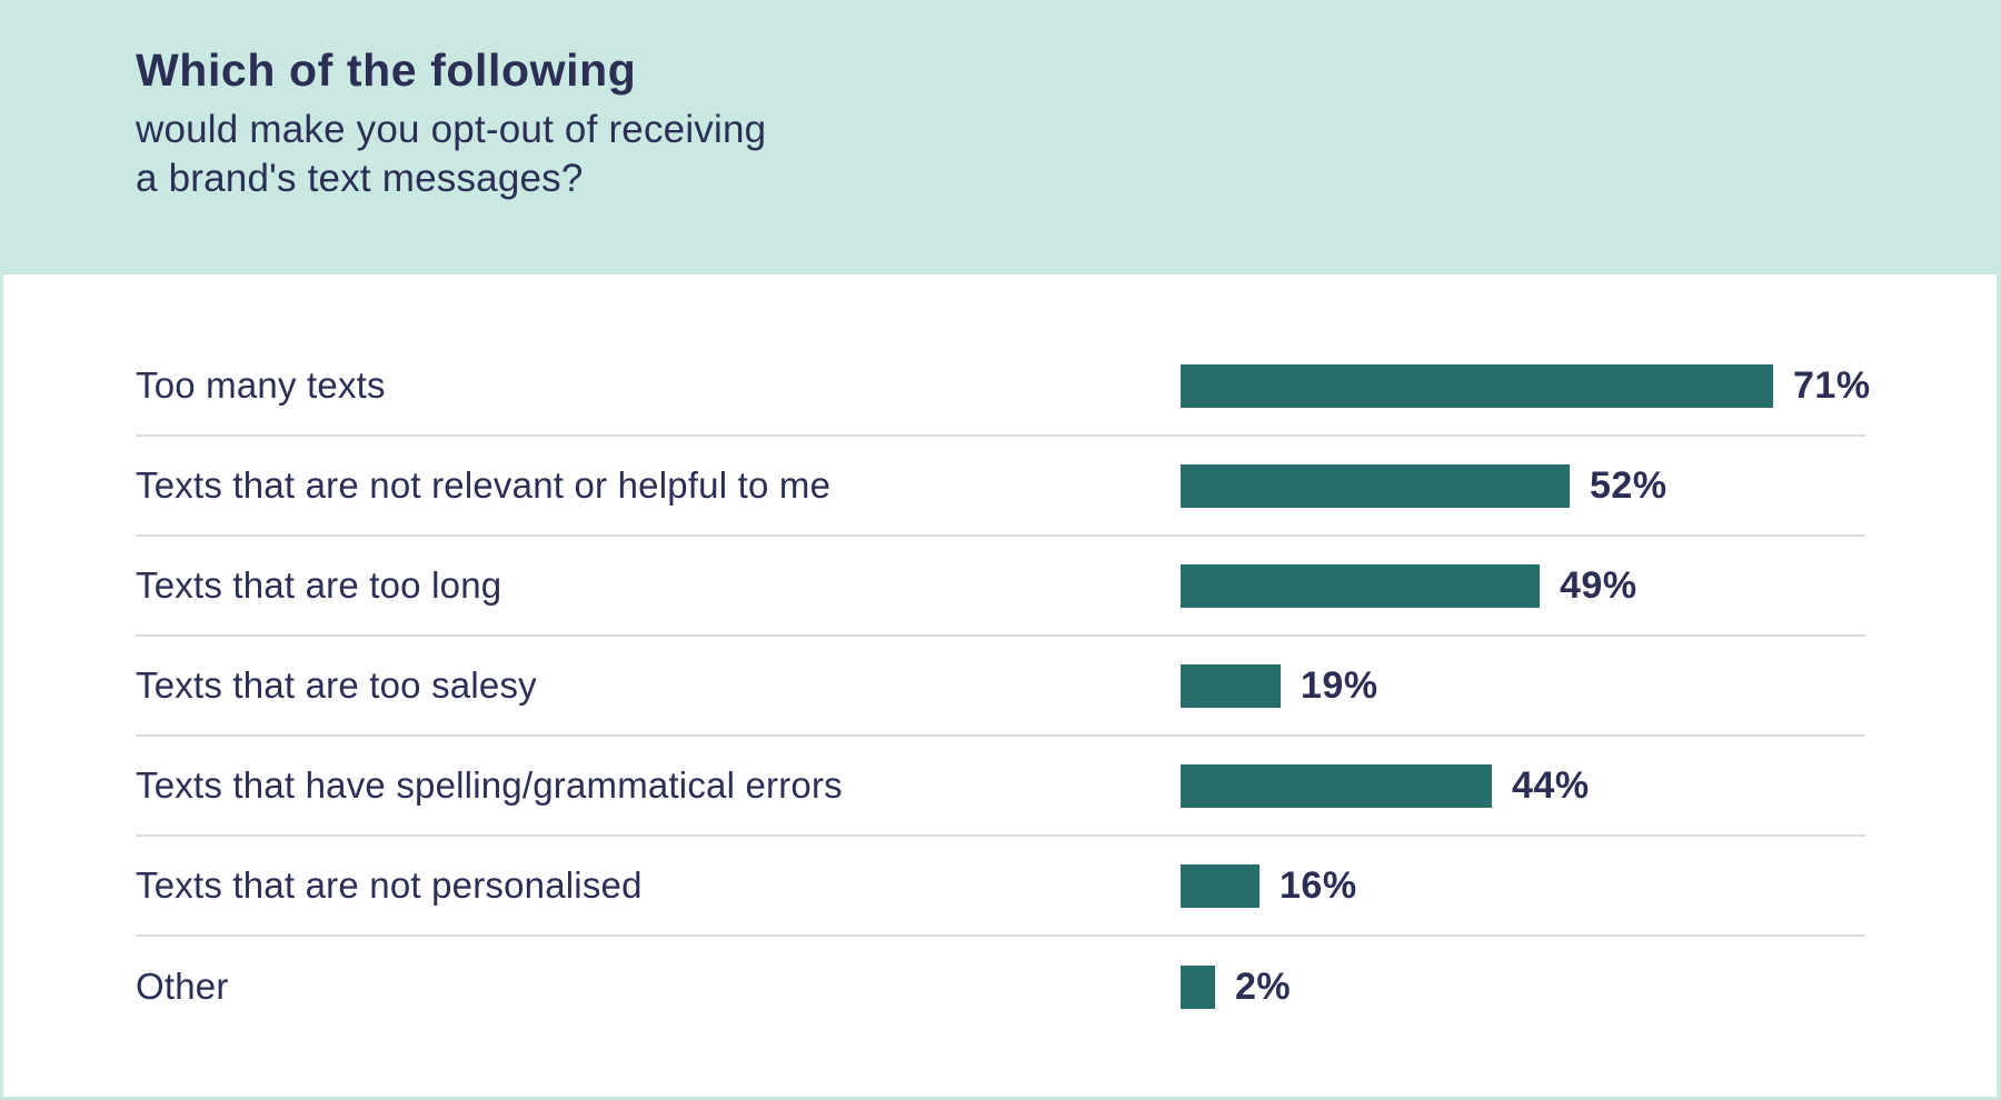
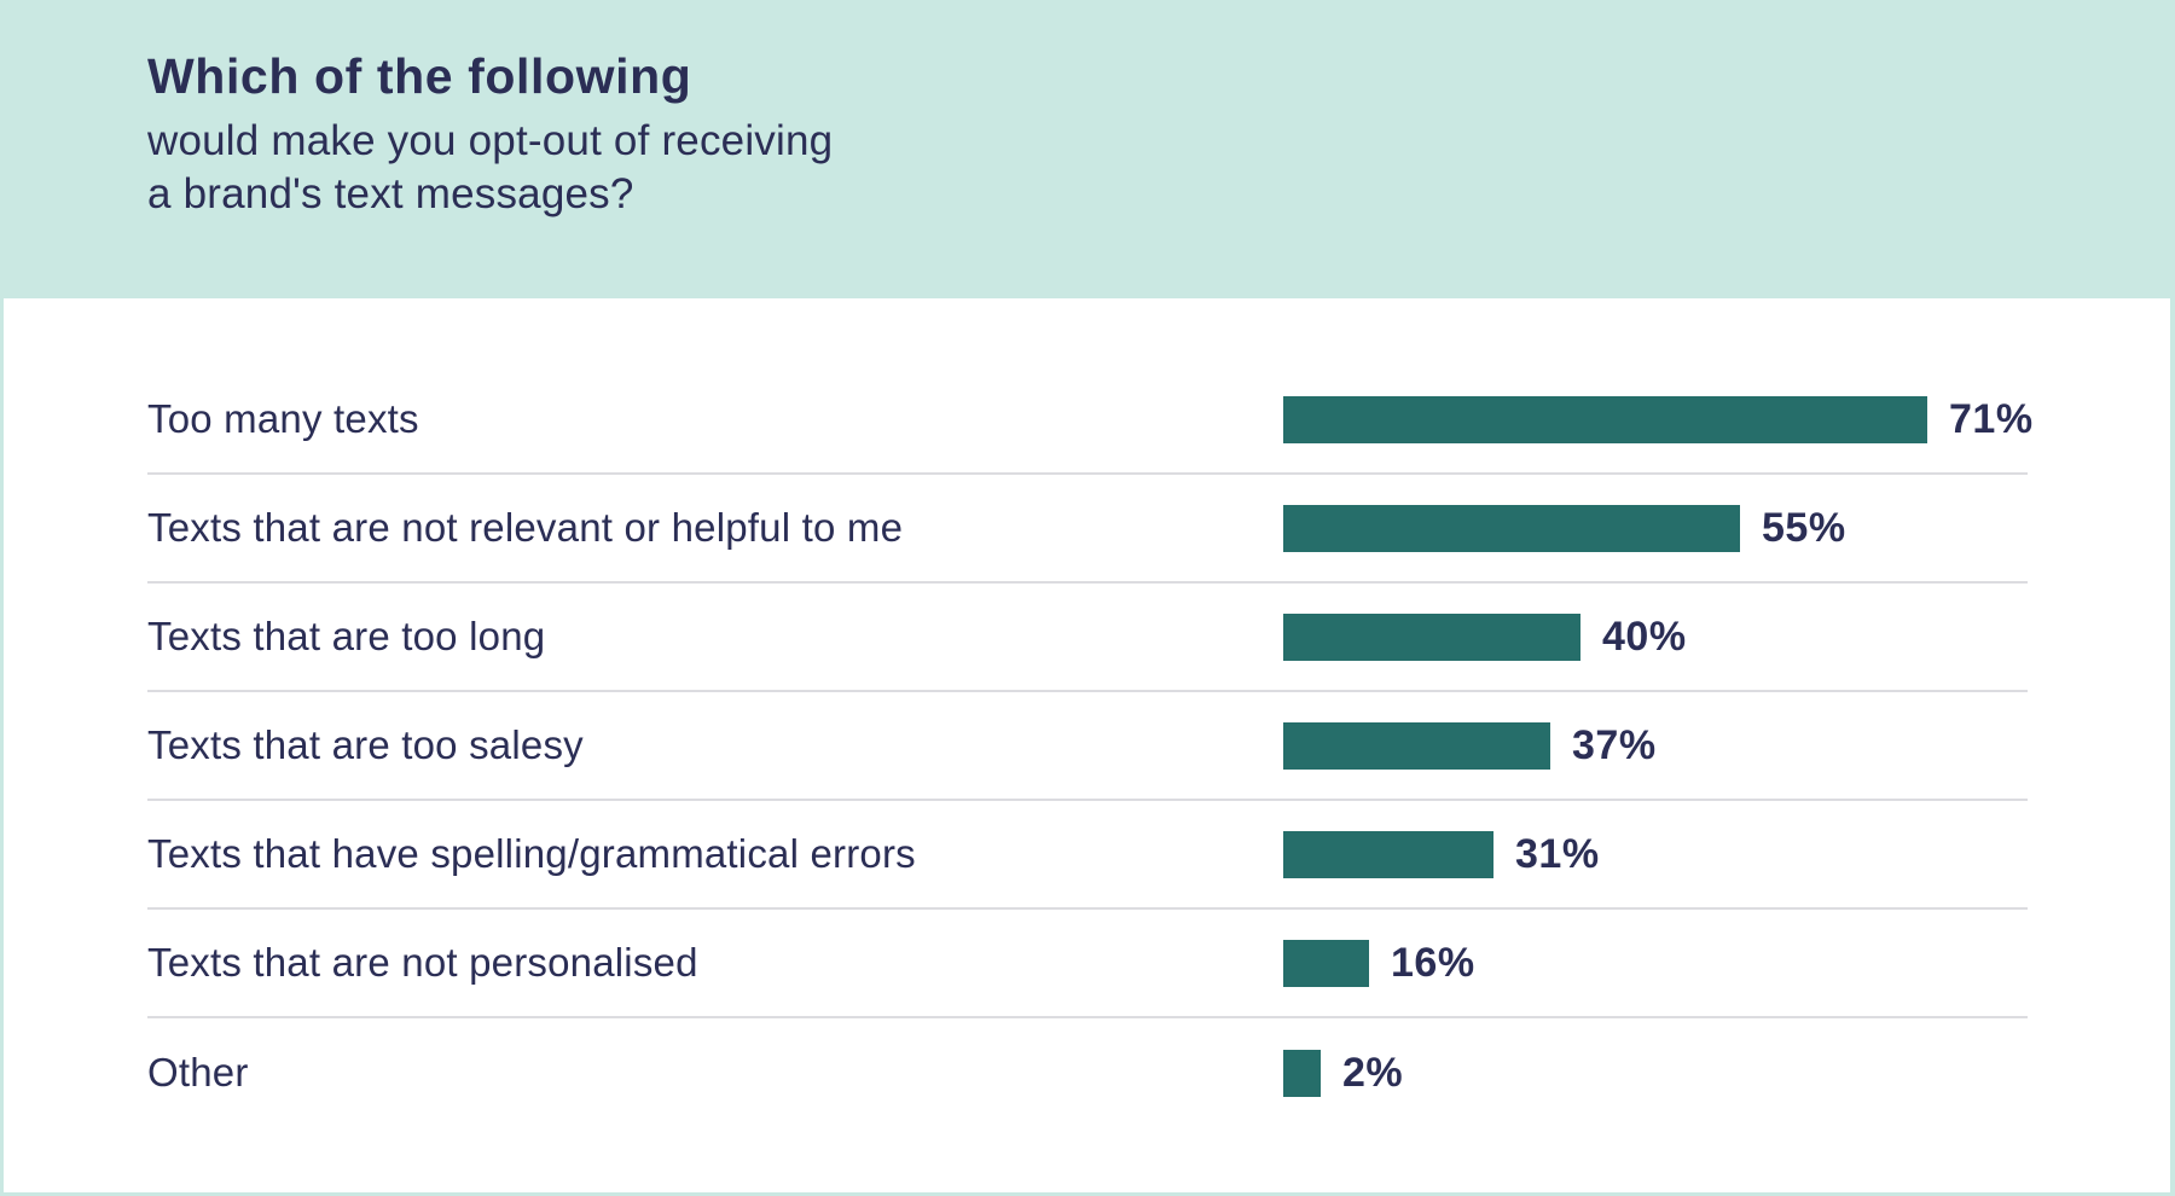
Texts that are not relevant or helpful to me: 52% -> 55%
Texts that are too long: 49% -> 40%
Texts that are too salesy: 19% -> 37%
Texts that have spelling/grammatical errors: 44% -> 31%
